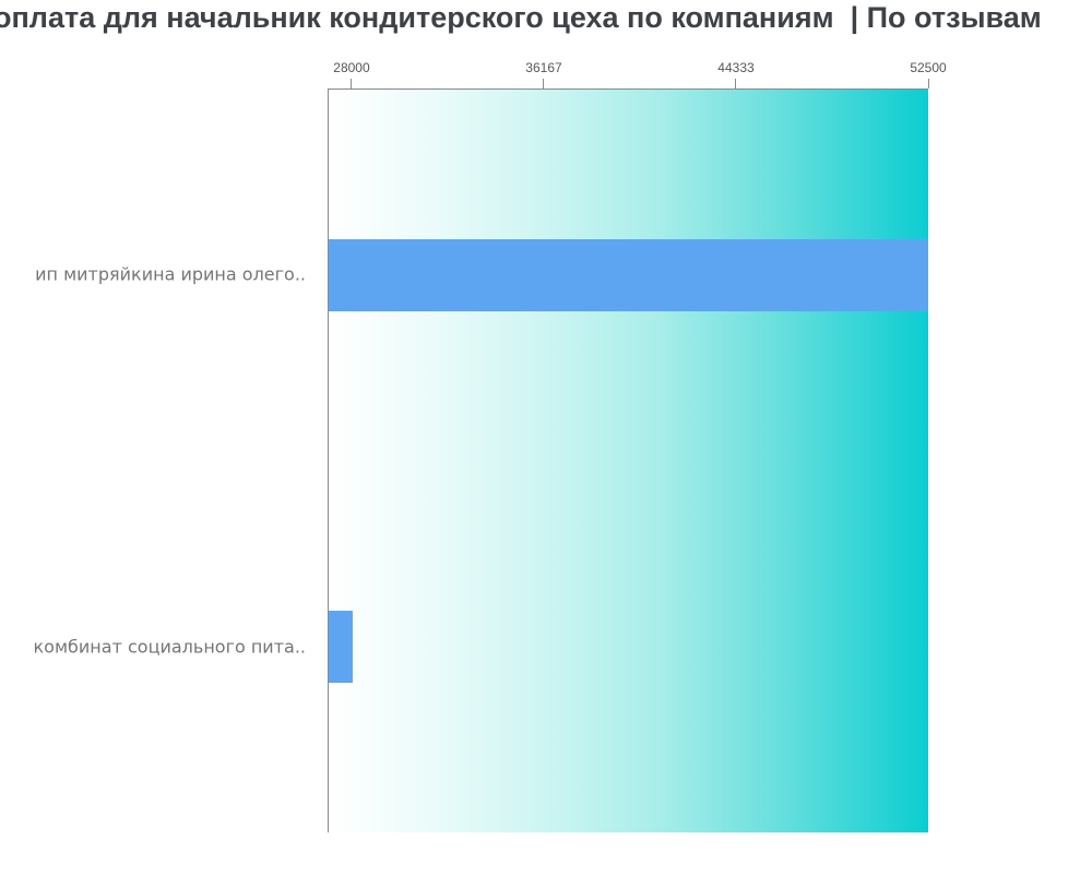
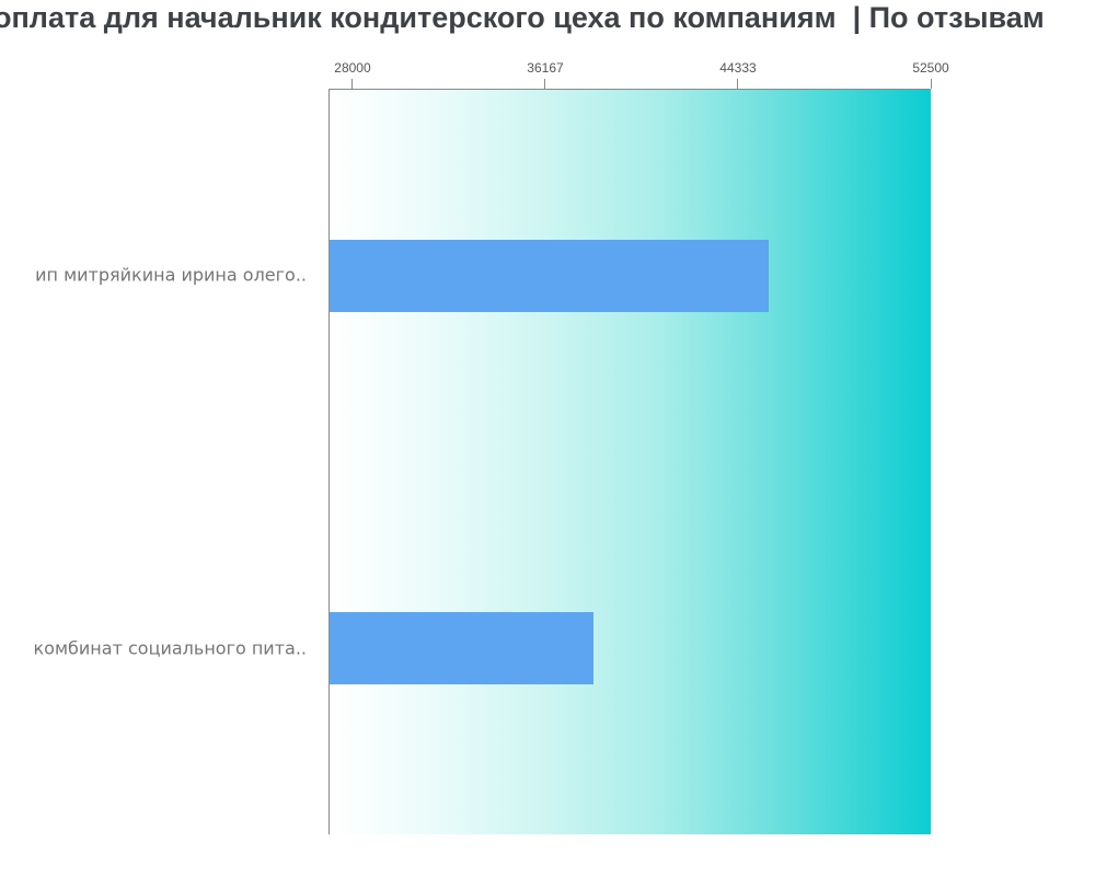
ип митряйкина ирина олего..: 52500 -> 45600
комбинат социального пита..: 28000 -> 38200
